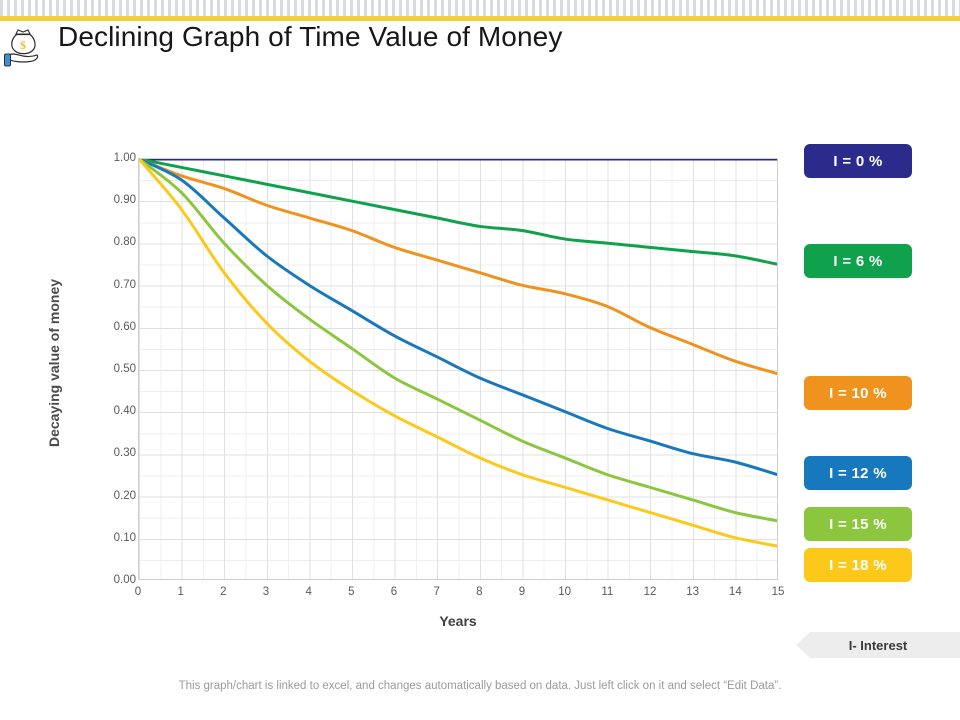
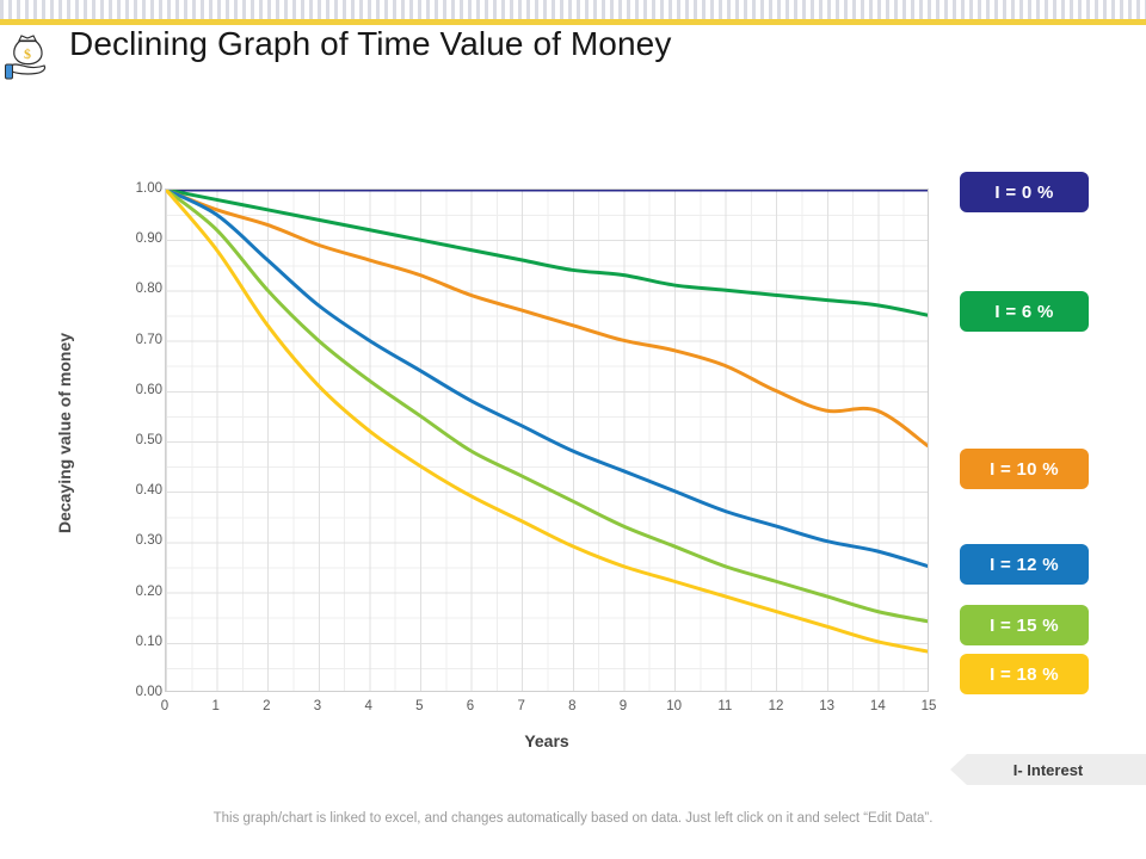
I = 10 %/14: 0.52 -> 0.56
